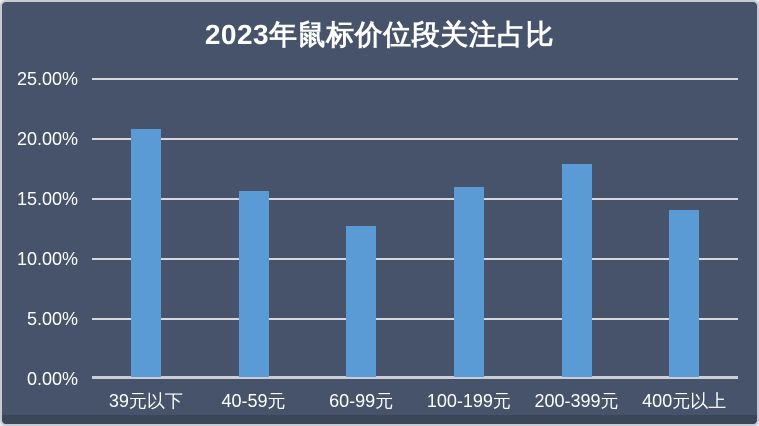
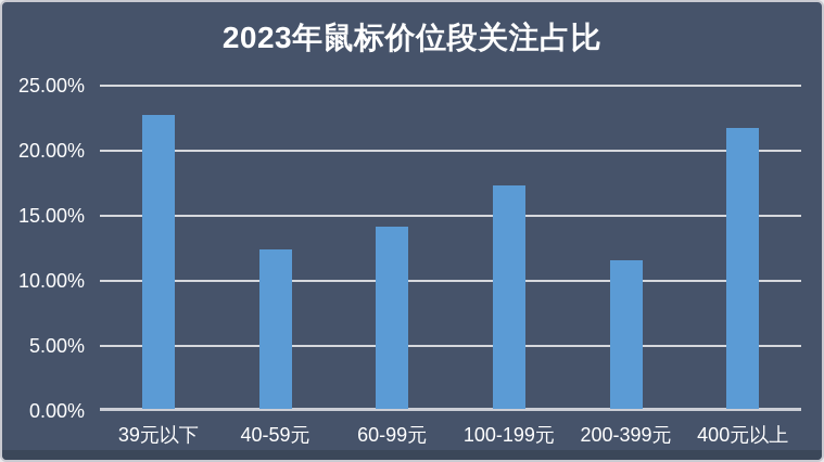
39元以下: 20.8% -> 22.7%
40-59元: 15.6% -> 12.3%
60-99元: 12.7% -> 14.1%
100-199元: 15.9% -> 17.3%
200-399元: 17.9% -> 11.5%
400元以上: 14.0% -> 21.7%
